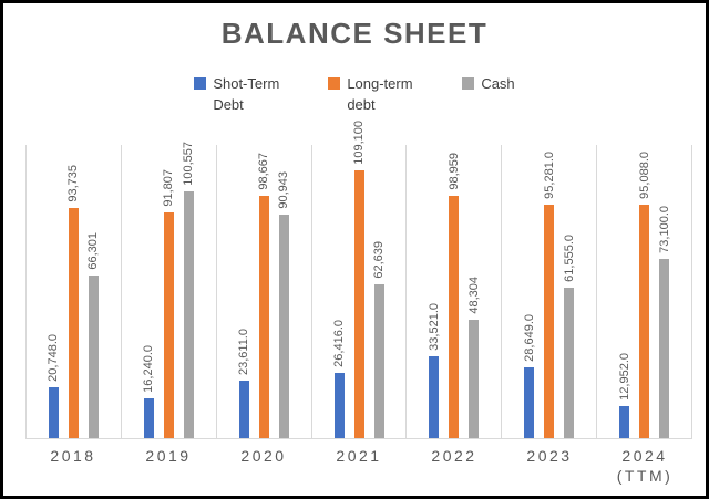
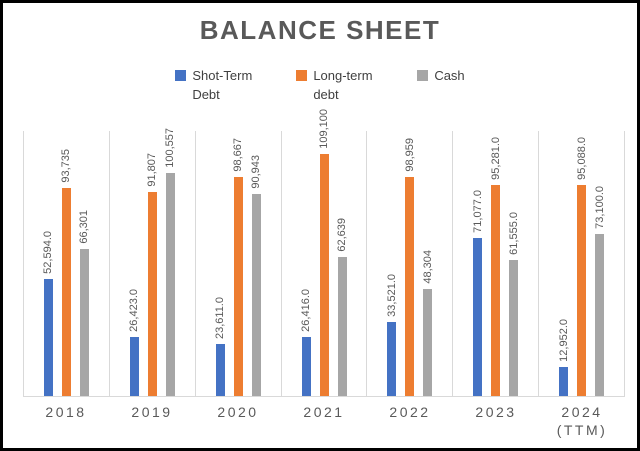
Shot-Term Debt/2018: 20,748.0 -> 52,594.0
Shot-Term Debt/2019: 16,240.0 -> 26,423.0
Shot-Term Debt/2023: 28,649.0 -> 71,077.0
